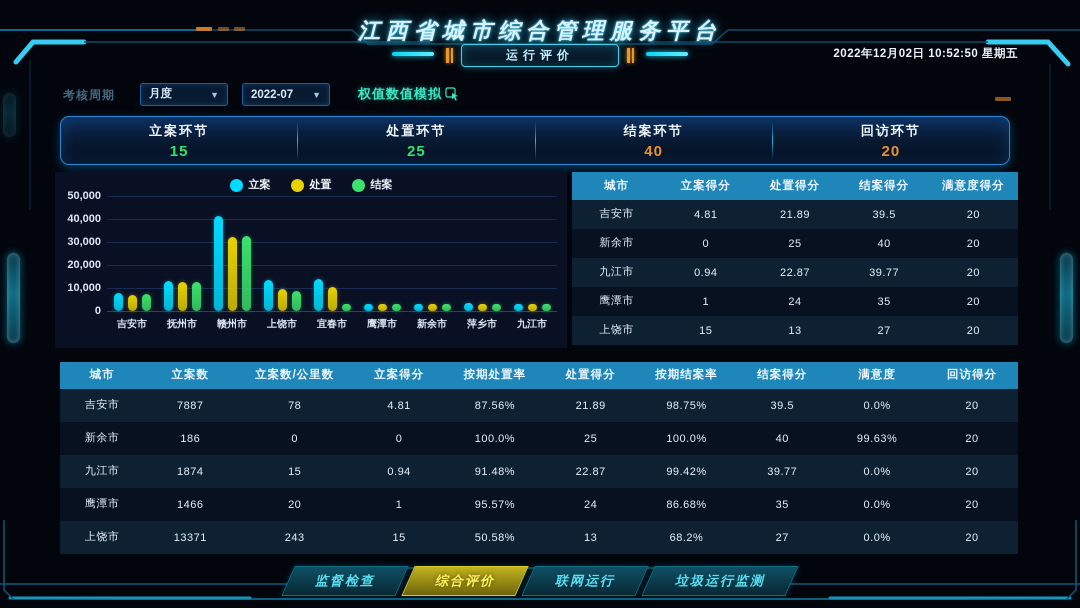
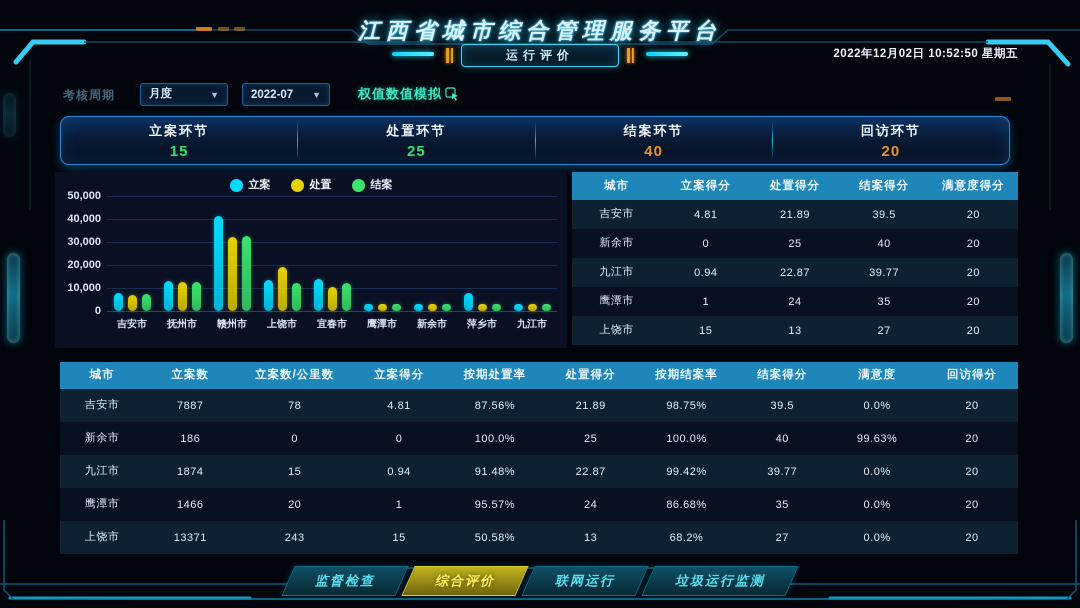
处置/上饶市: 10000 -> 19000
结案/上饶市: 9000 -> 12000
结案/宜春市: 2000 -> 12000
立案/萍乡市: 3000 -> 8000
